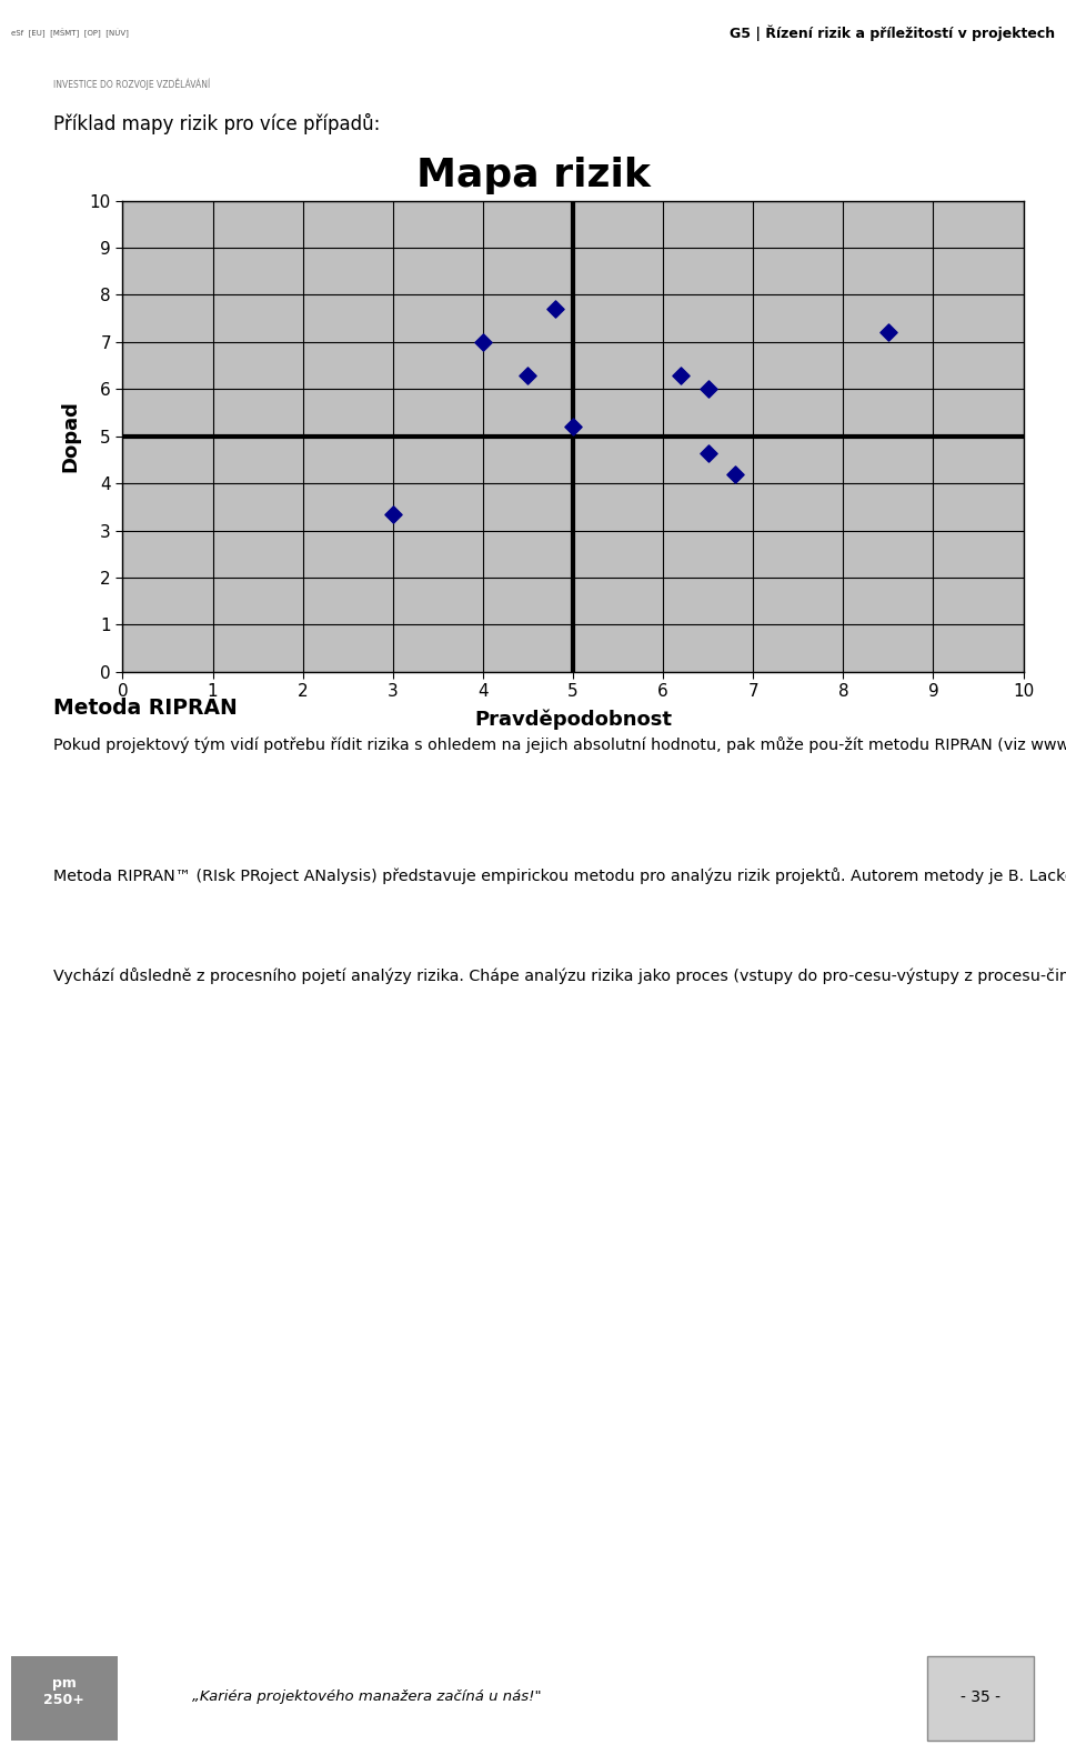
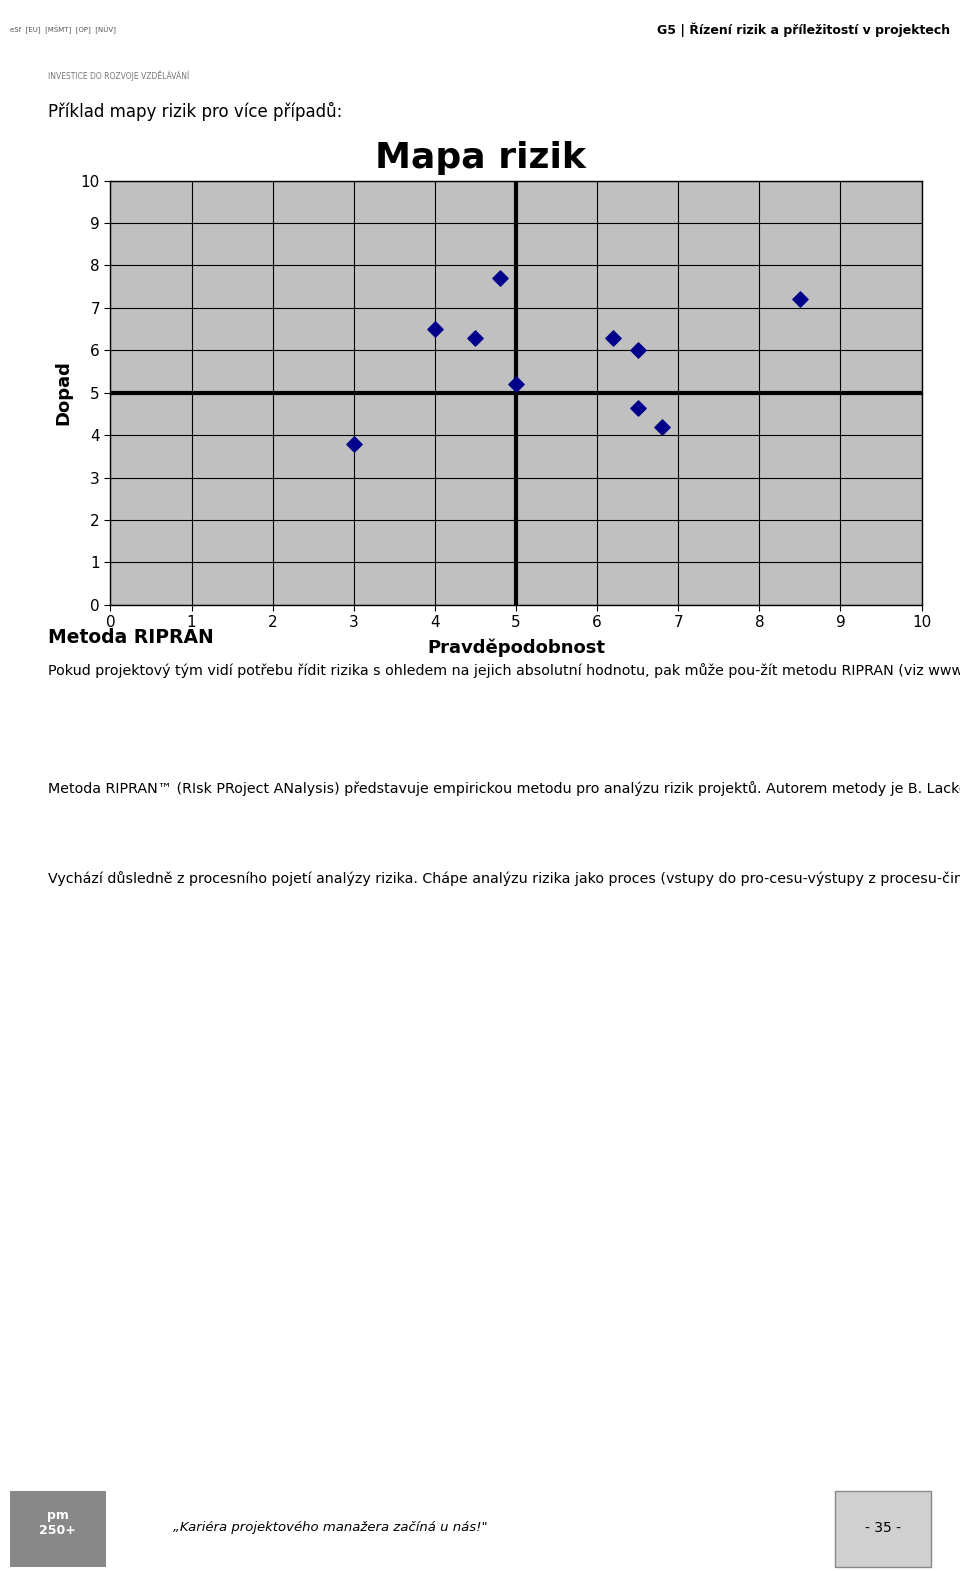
3: 3.35 -> 3.80
4: 7.00 -> 6.50
